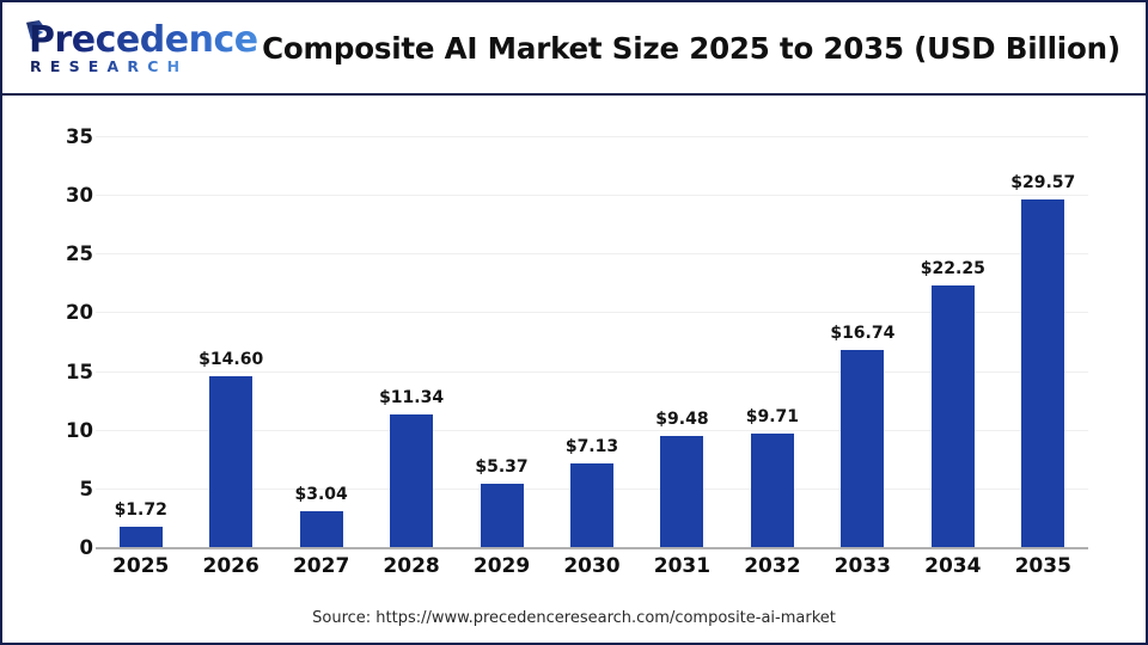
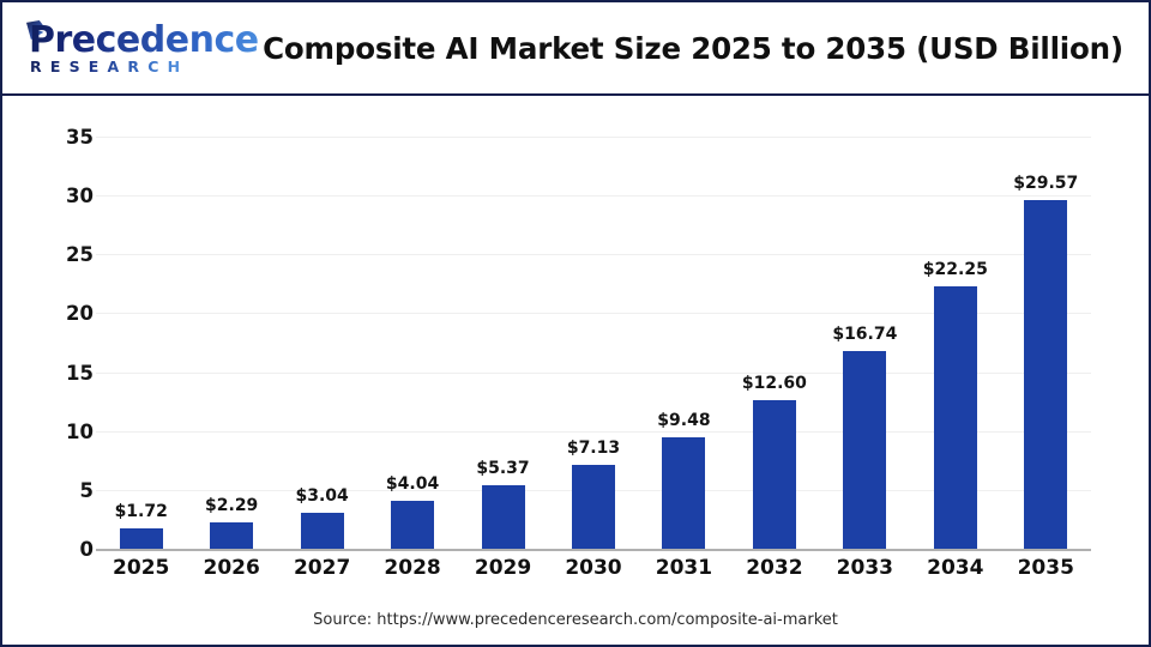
2026: $14.60 -> $2.29
2028: $11.34 -> $4.04
2032: $9.71 -> $12.60
